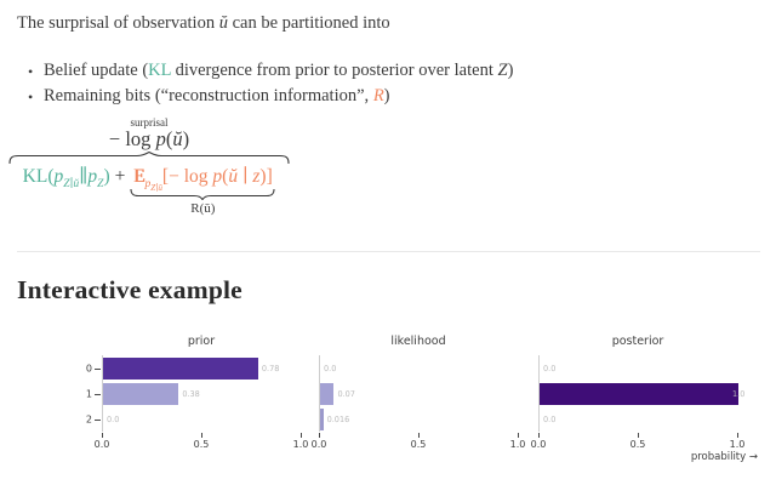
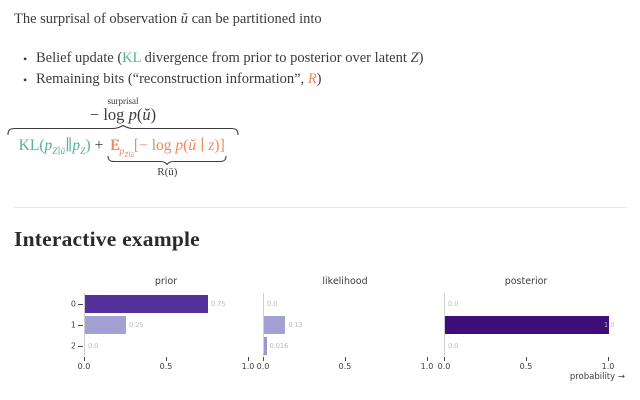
prior/0: 0.78 -> 0.75
prior/1: 0.38 -> 0.25
likelihood/1: 0.07 -> 0.13
